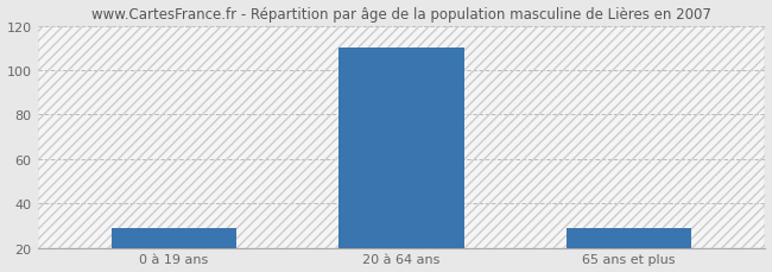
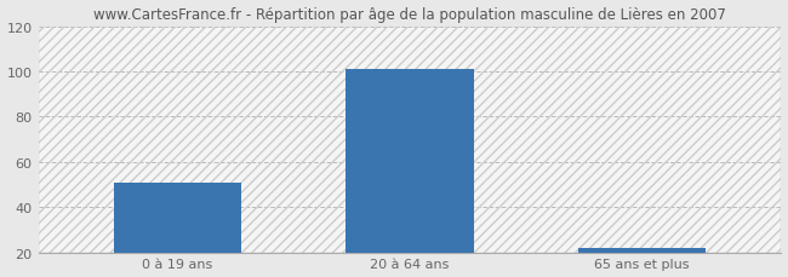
0 à 19 ans: 29 -> 51
20 à 64 ans: 110 -> 101
65 ans et plus: 29 -> 22
